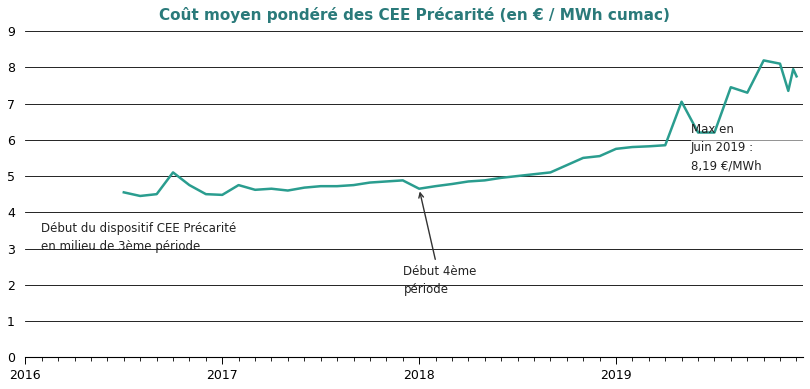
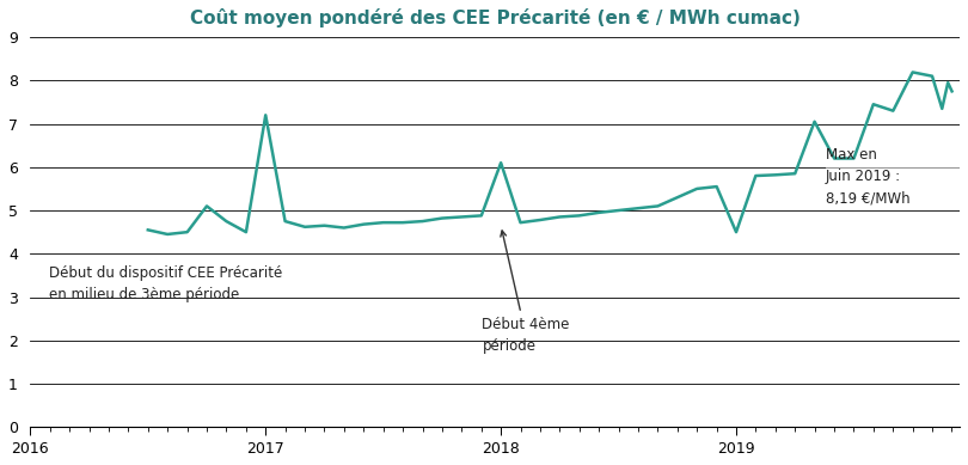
2017: 4.48 -> 7.20
2018: 4.65 -> 6.10
2019: 5.75 -> 4.50
